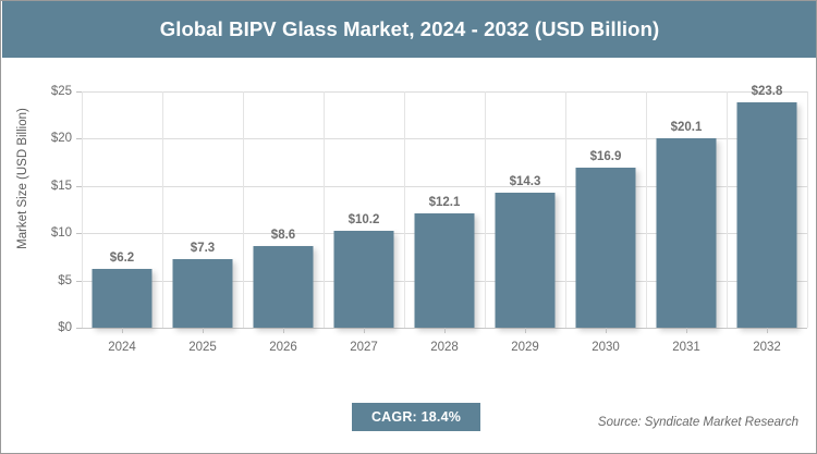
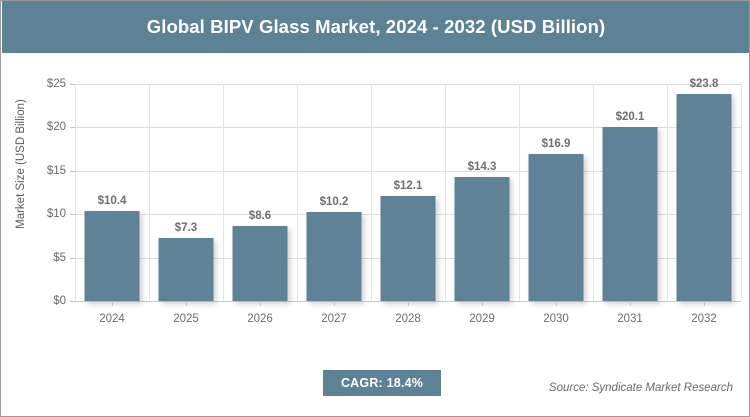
2024: $6.2 -> $10.4
